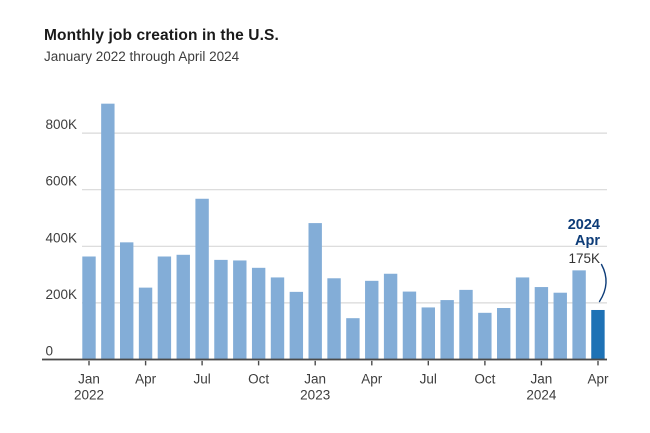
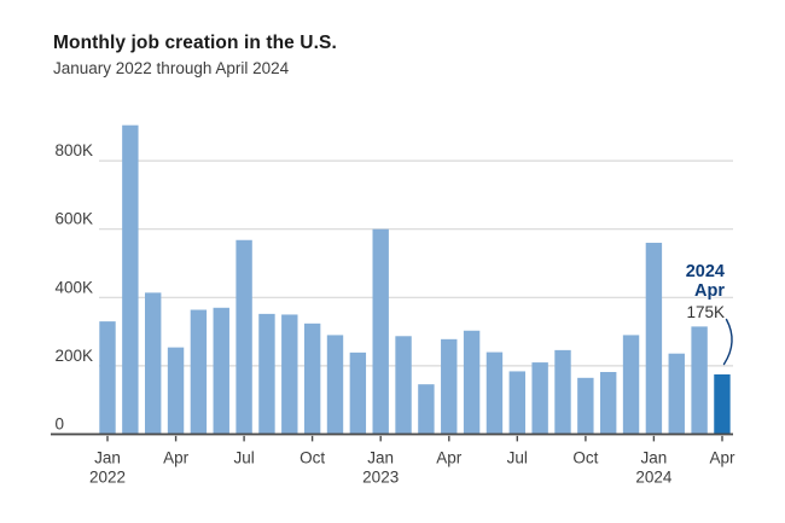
Jan 2022: 360K -> 330K
Jan 2023: 480K -> 600K
Jan 2024: 260K -> 560K
